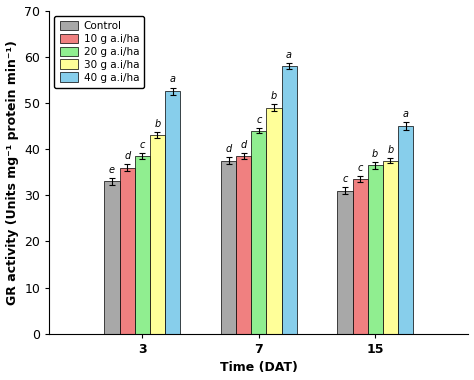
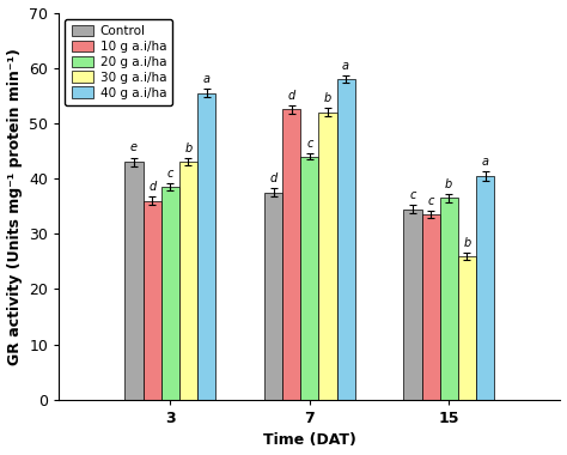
Control/3: 33.0 -> 43.0
40 g a.i/ha/3: 52.5 -> 55.5
10 g a.i/ha/7: 38.5 -> 52.5
30 g a.i/ha/7: 49.0 -> 52.0
Control/15: 31.0 -> 34.5
30 g a.i/ha/15: 37.5 -> 26.0
40 g a.i/ha/15: 45.0 -> 40.5
